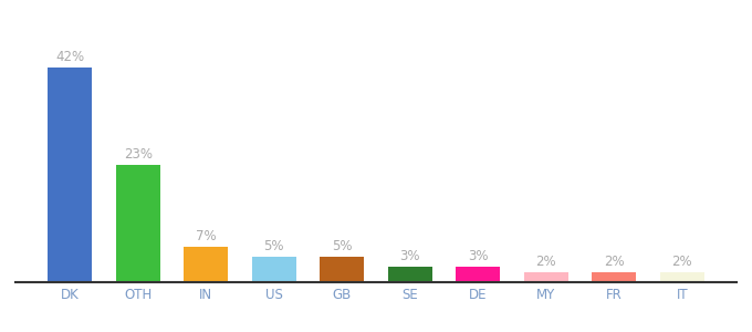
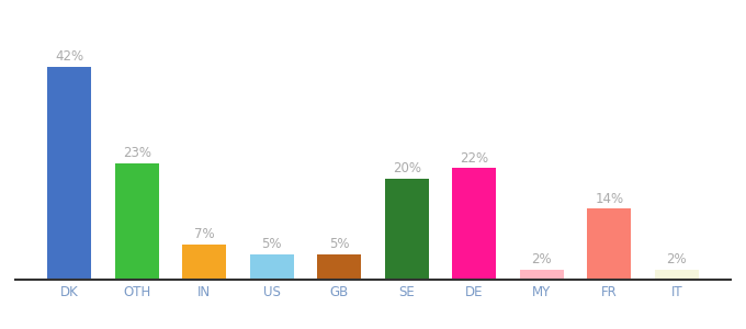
SE: 3% -> 20%
DE: 3% -> 22%
FR: 2% -> 14%
